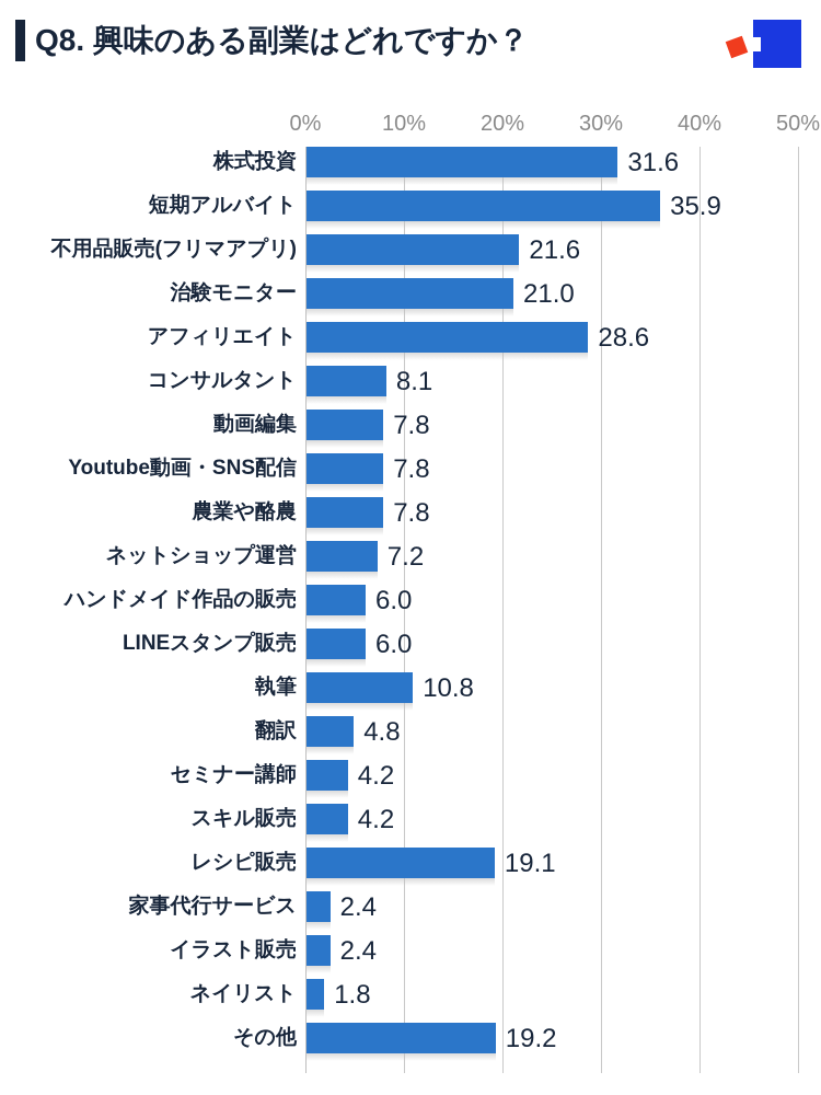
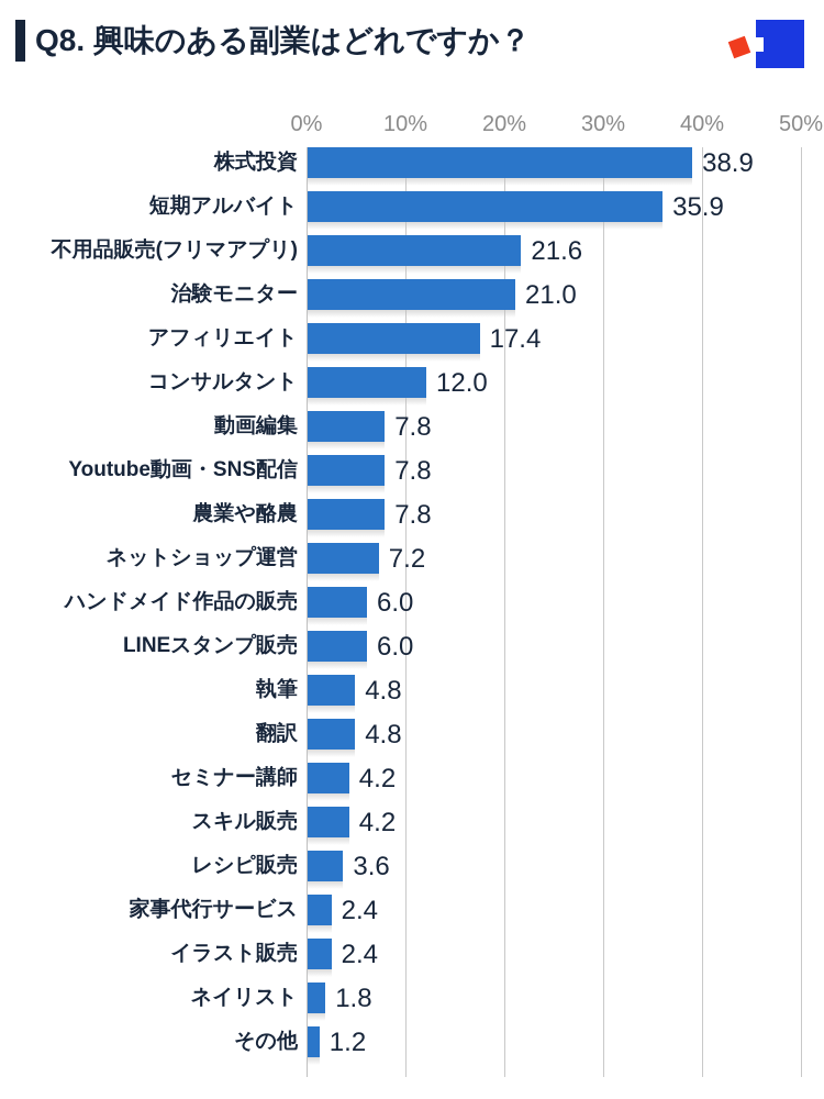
株式投資: 31.6 -> 38.9
アフィリエイト: 28.6 -> 17.4
コンサルタント: 8.1 -> 12.0
執筆: 10.8 -> 4.8
レシピ販売: 19.1 -> 3.6
その他: 19.2 -> 1.2
